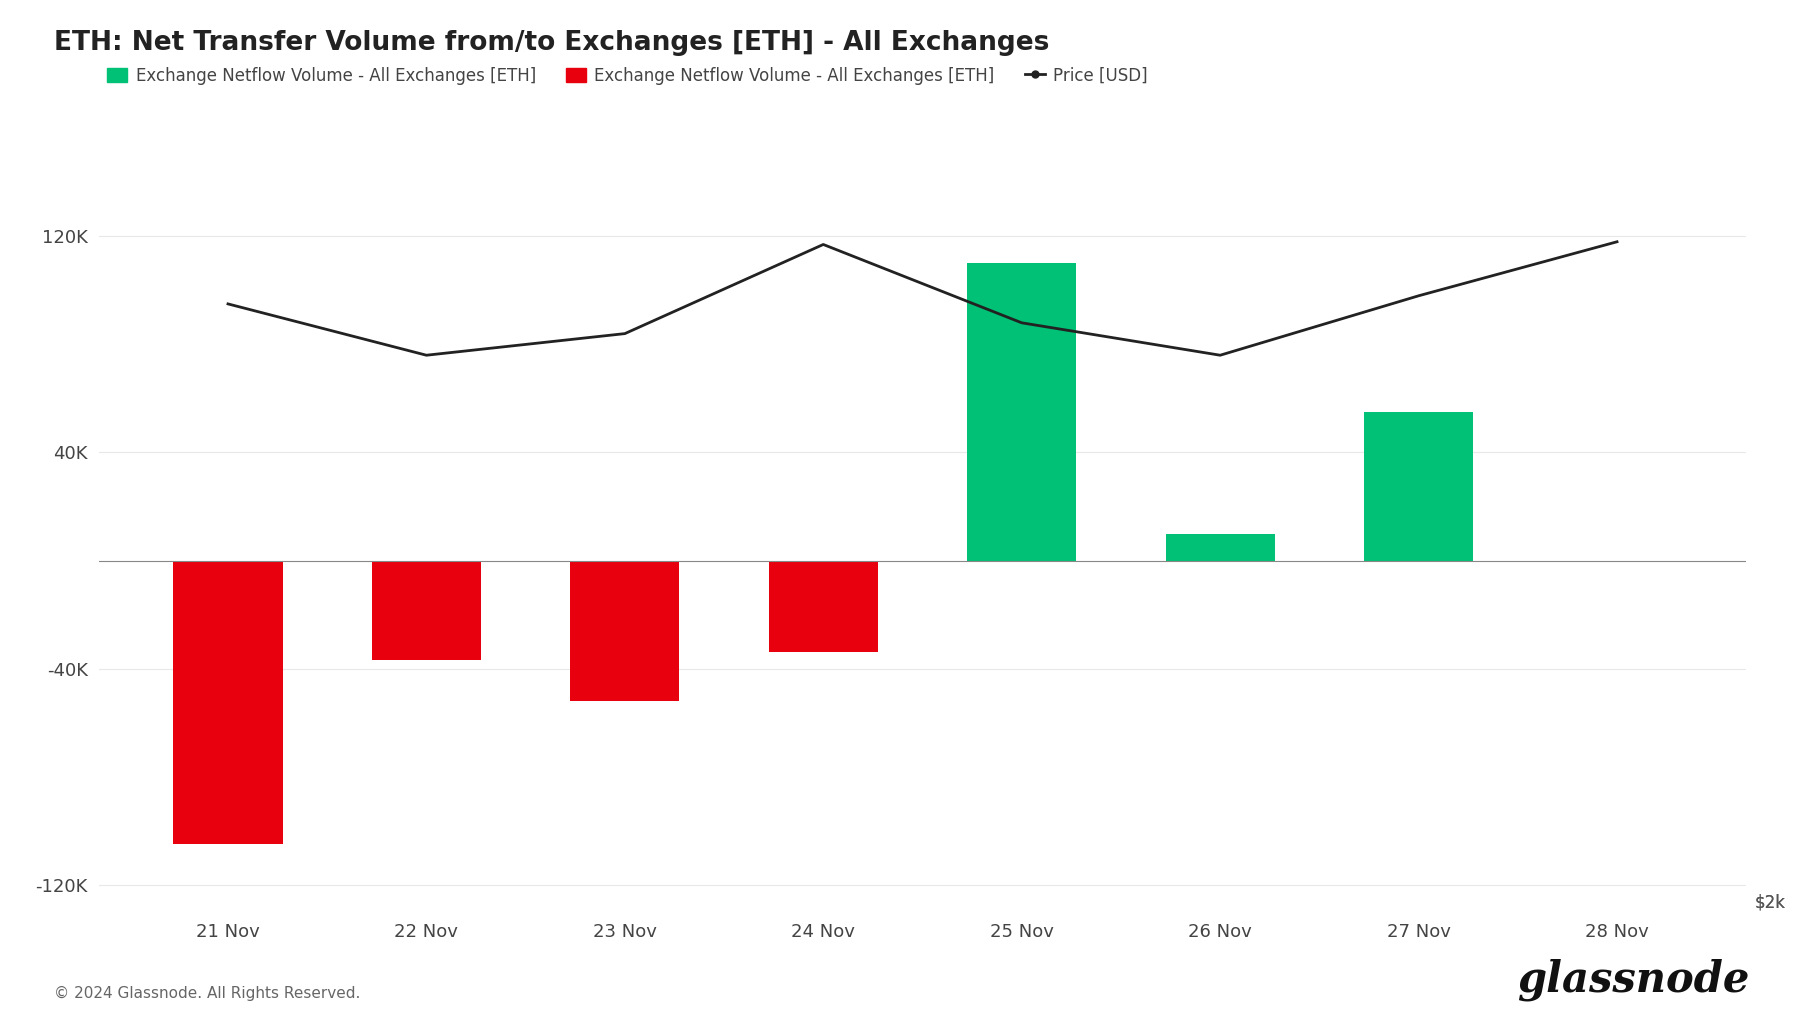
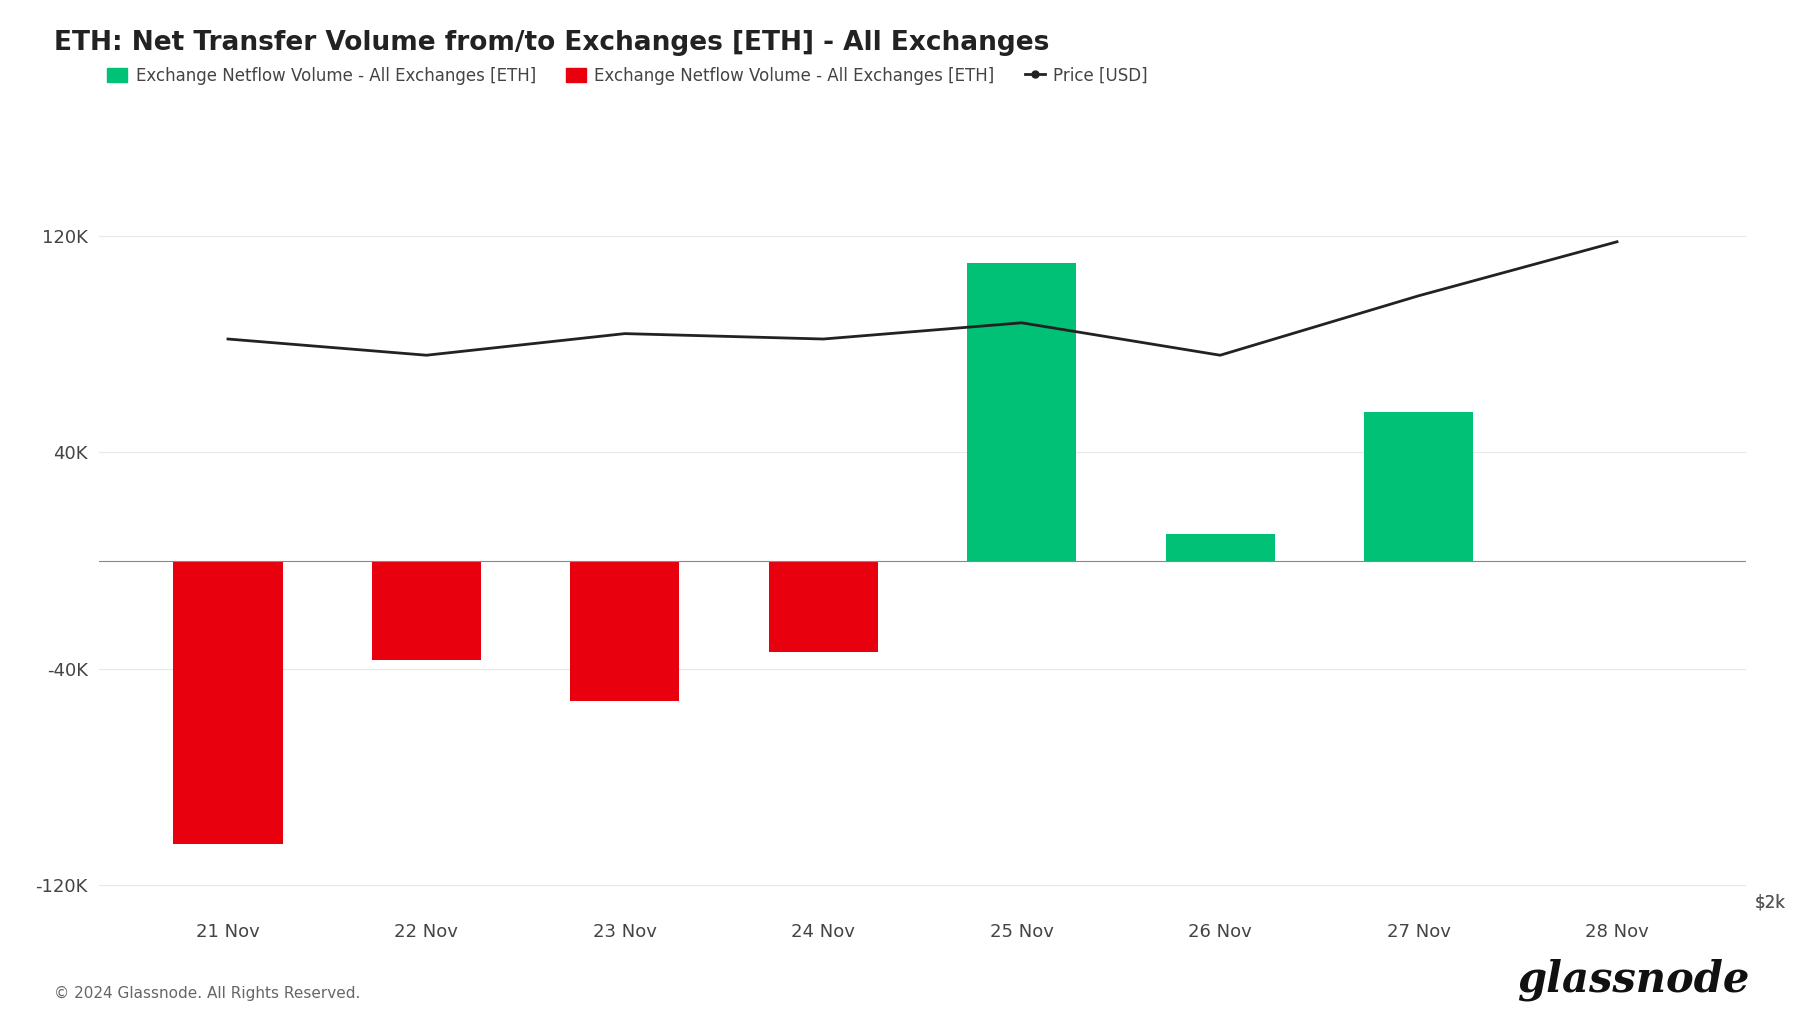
Price [USD]/21 Nov: 95K -> 82K
Price [USD]/24 Nov: 117K -> 82K
